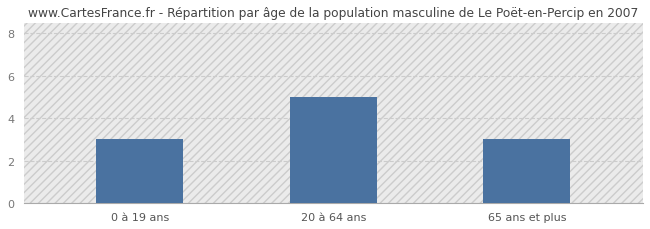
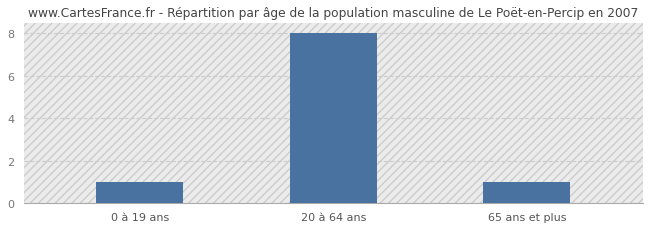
0 à 19 ans: 3 -> 1
20 à 64 ans: 5 -> 8
65 ans et plus: 3 -> 1
